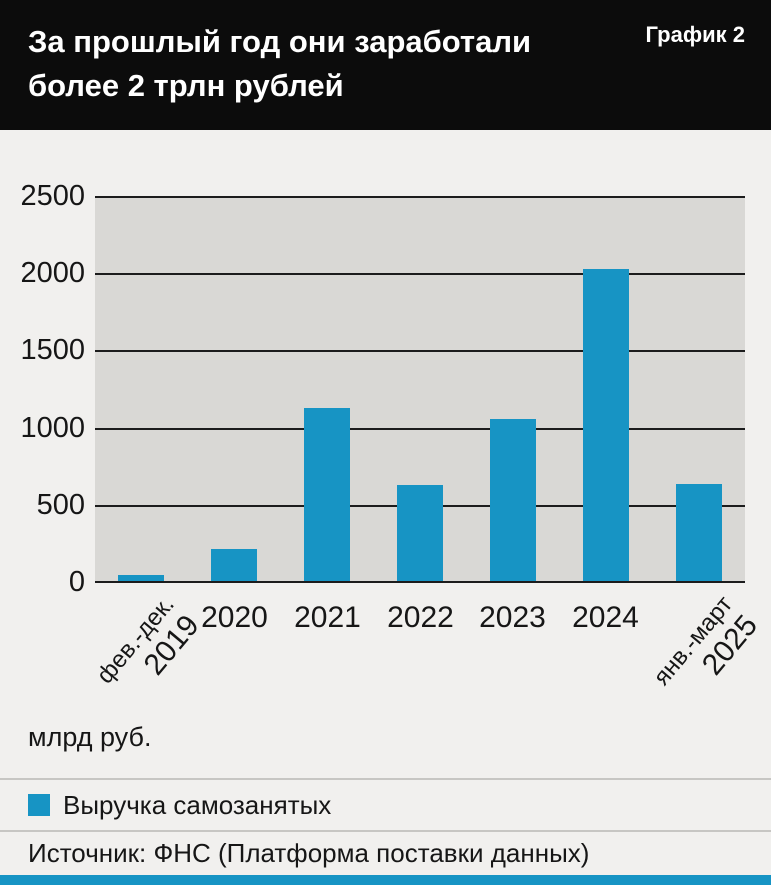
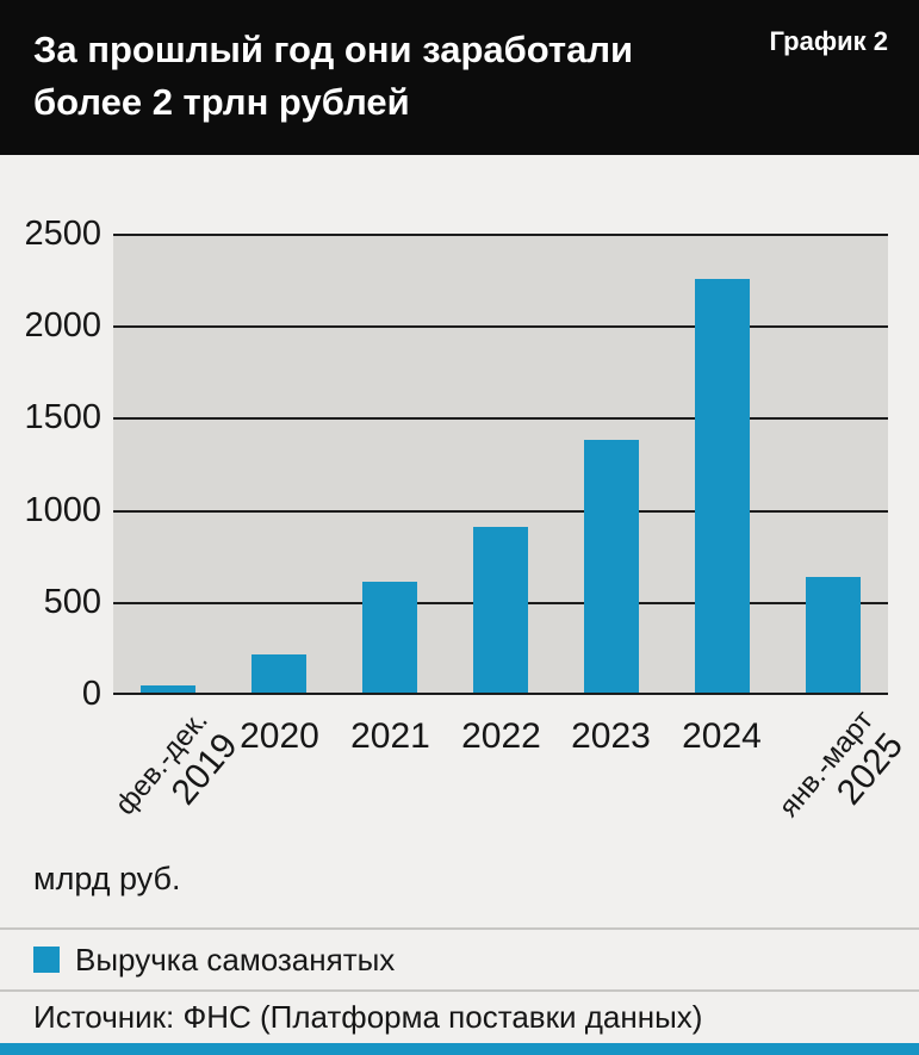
2021: 1120 -> 600
2022: 620 -> 900
2023: 1050 -> 1370
2024: 2020 -> 2250
